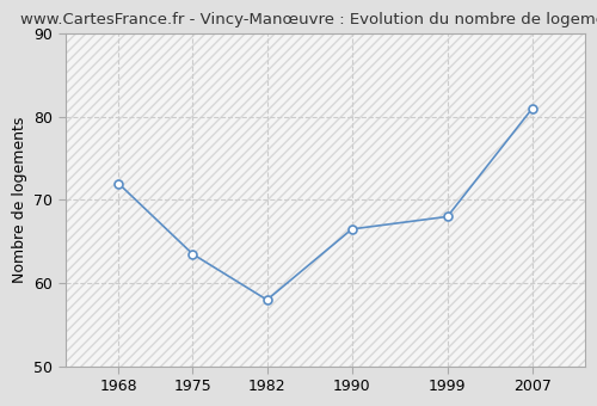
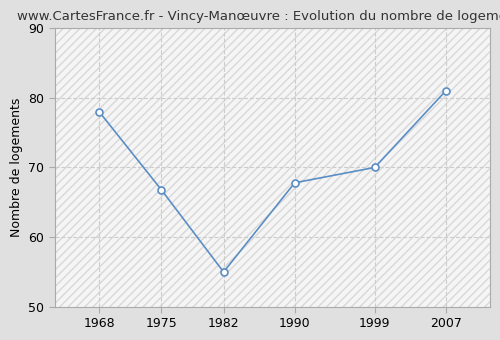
1968: 72.0 -> 78.0
1975: 63.5 -> 66.8
1982: 58.0 -> 55.0
1990: 66.5 -> 67.8
1999: 68.0 -> 70.0
